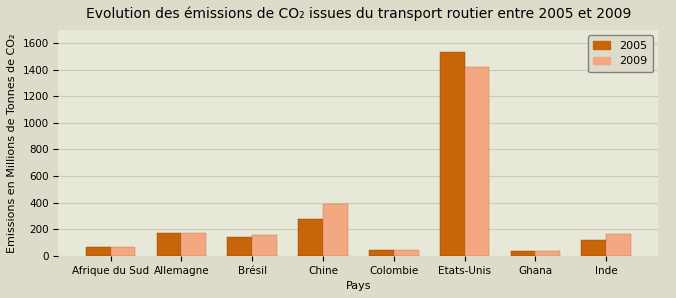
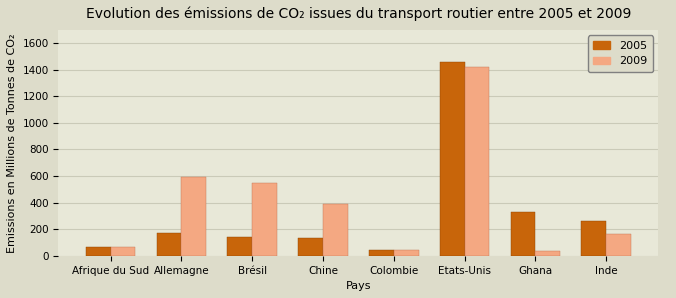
2009/Allemagne: 170 -> 590
2009/Brésil: 160 -> 550
2005/Chine: 280 -> 130
2005/Etats-Unis: 1530 -> 1460
2005/Ghana: 40 -> 330
2005/Inde: 120 -> 260
